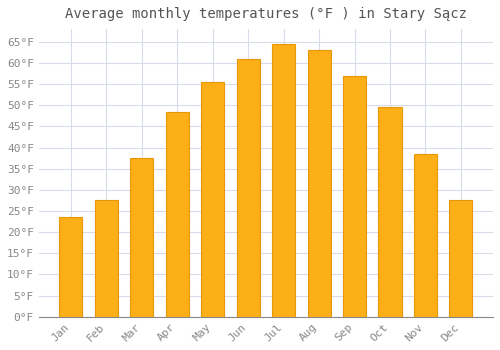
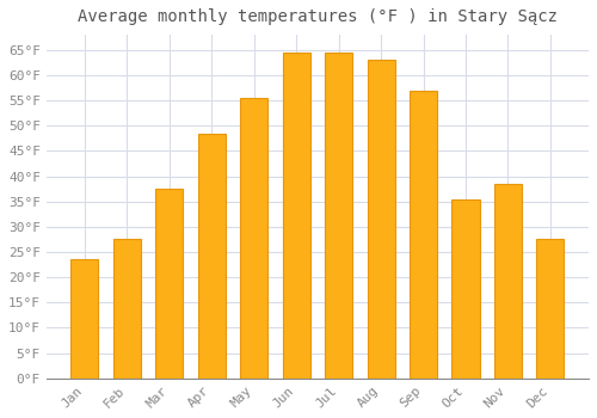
Jun: 61.0°F -> 64.5°F
Oct: 49.5°F -> 35.5°F
